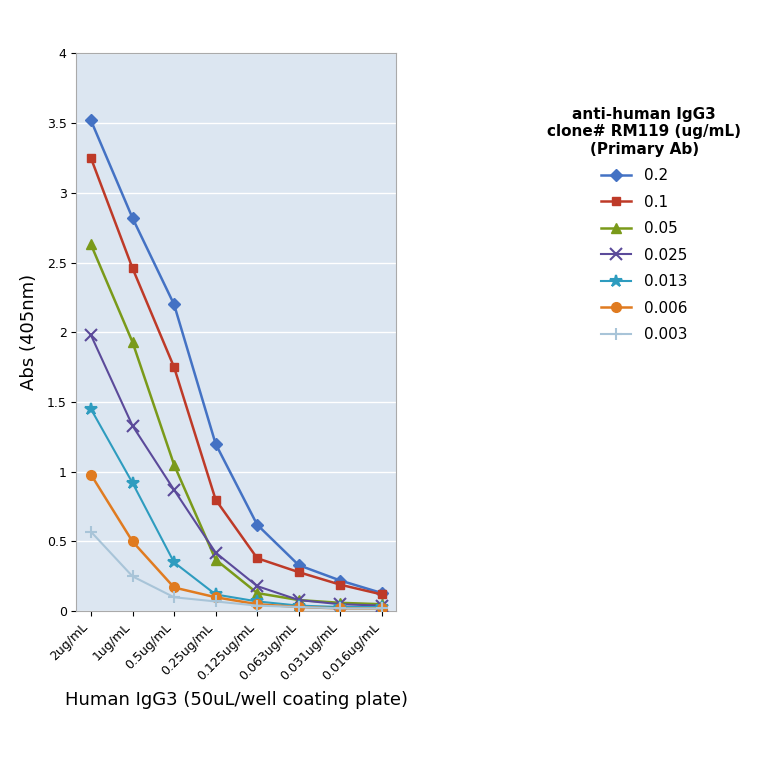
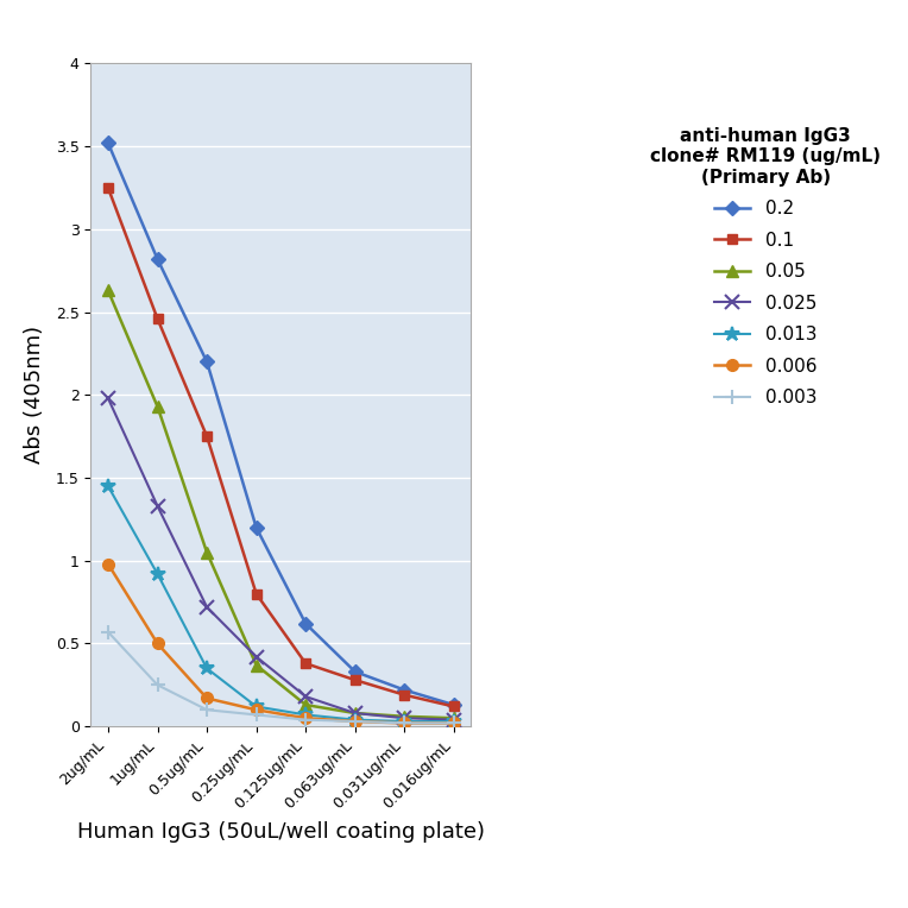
0.025/0.5ug/mL: 0.87 -> 0.72
